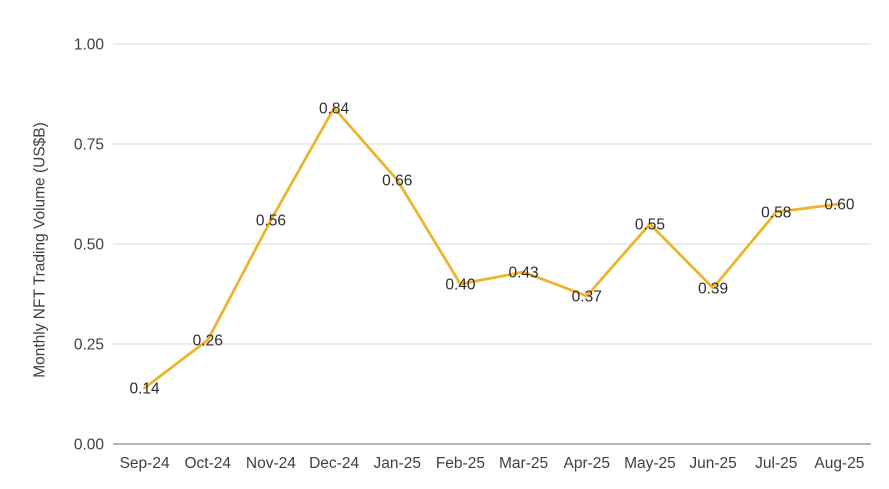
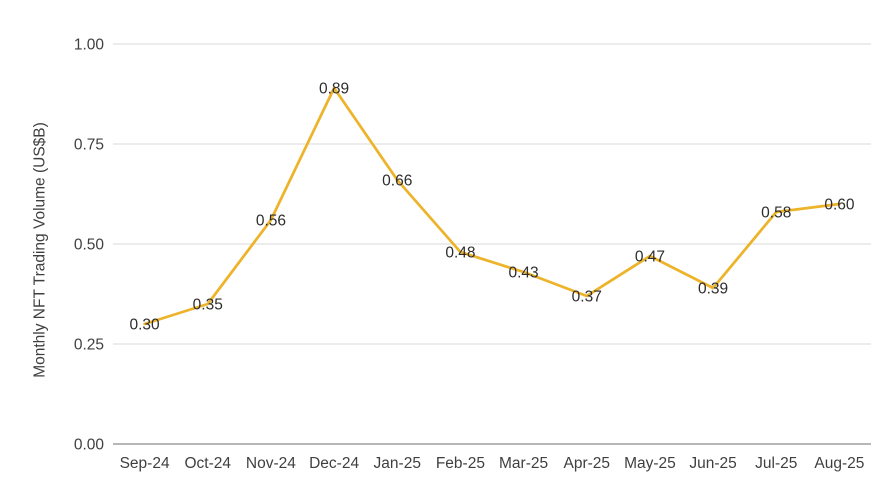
Sep-24: 0.14 -> 0.30
Oct-24: 0.26 -> 0.35
Dec-24: 0.84 -> 0.89
Feb-25: 0.40 -> 0.48
May-25: 0.55 -> 0.47
